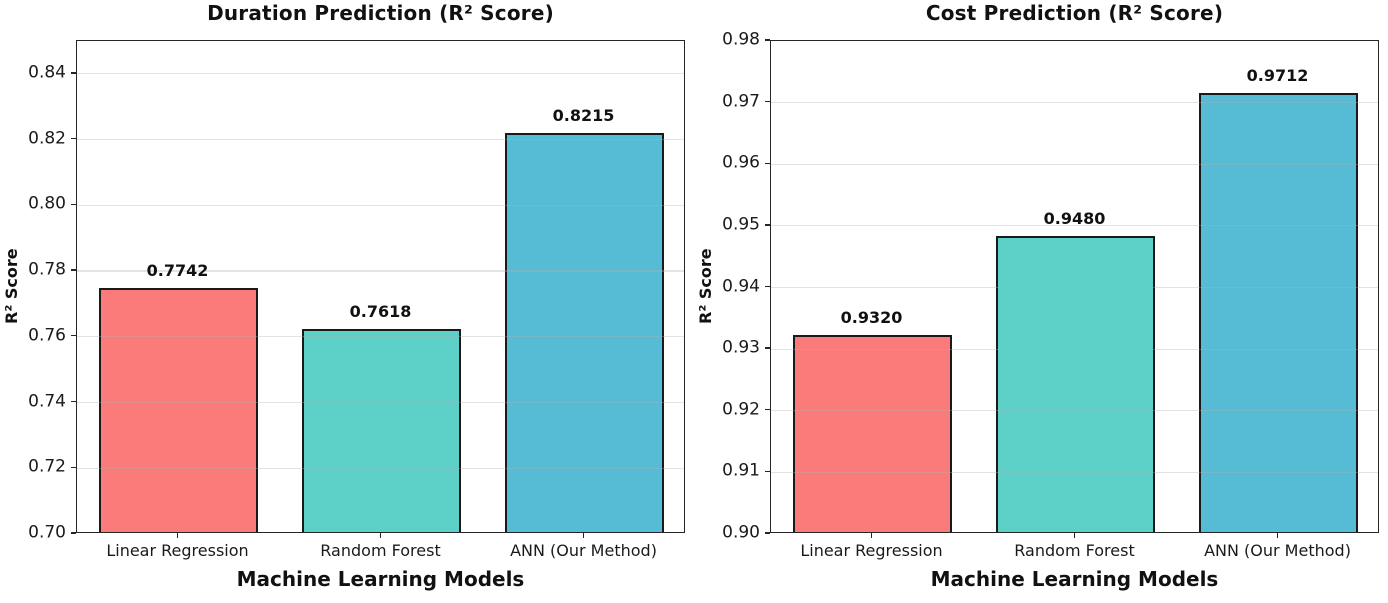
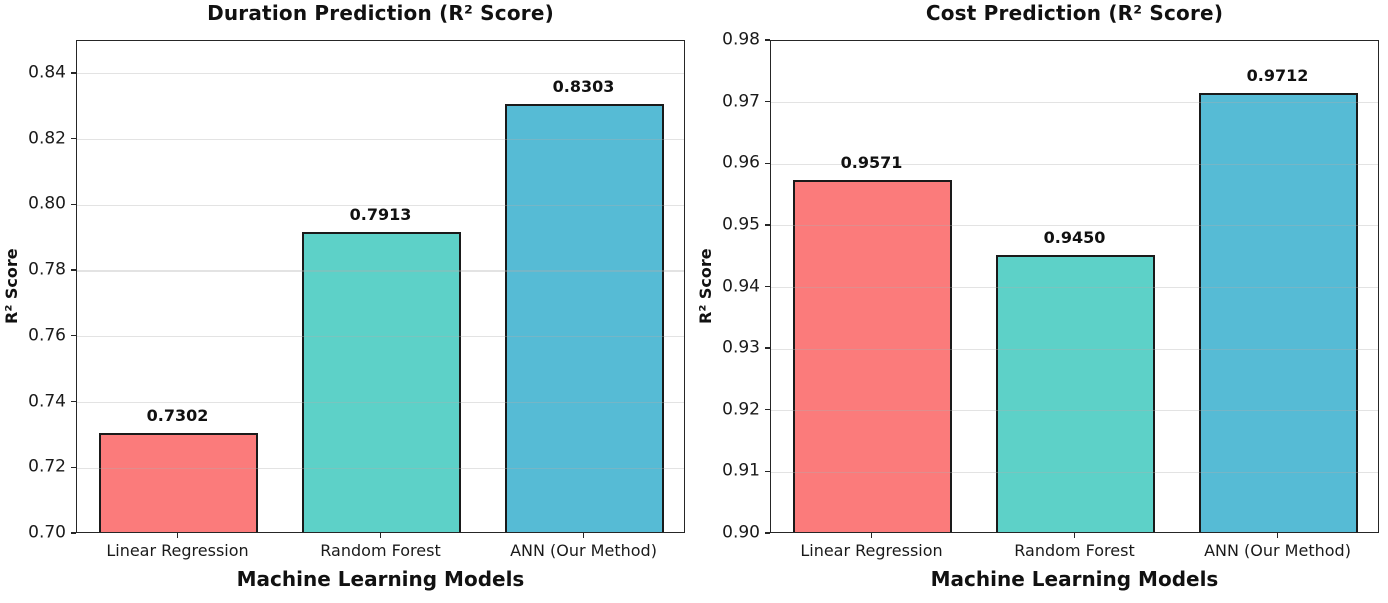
Duration Prediction (R² Score)/Linear Regression: 0.7742 -> 0.7302
Duration Prediction (R² Score)/Random Forest: 0.7618 -> 0.7913
Duration Prediction (R² Score)/ANN (Our Method): 0.8215 -> 0.8303
Cost Prediction (R² Score)/Linear Regression: 0.9320 -> 0.9571
Cost Prediction (R² Score)/Random Forest: 0.9480 -> 0.9450
